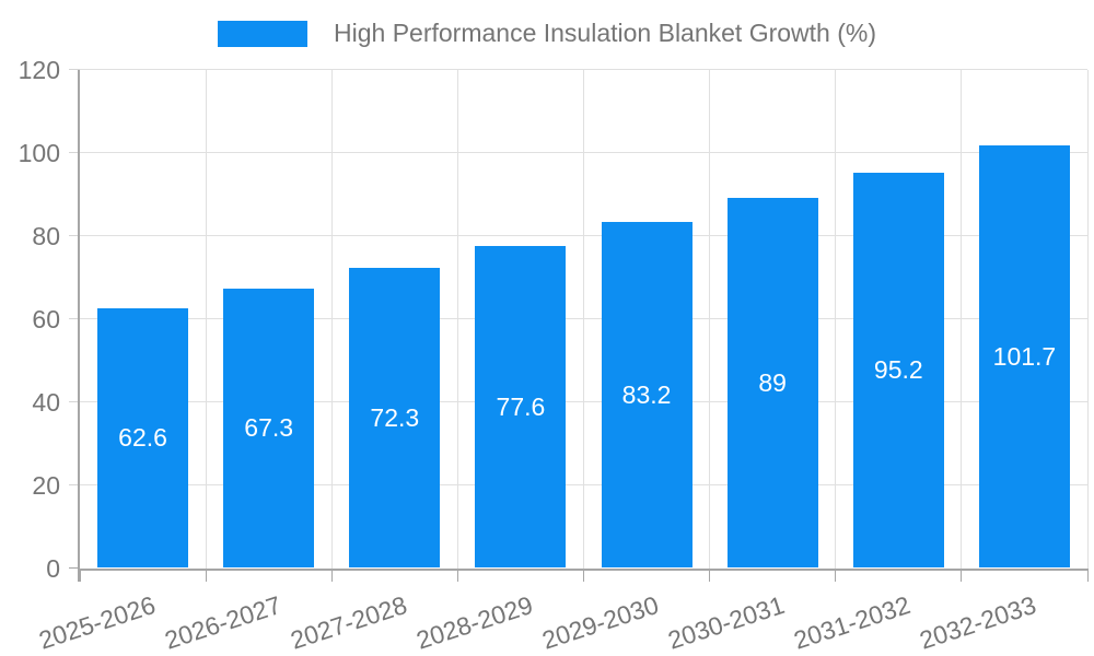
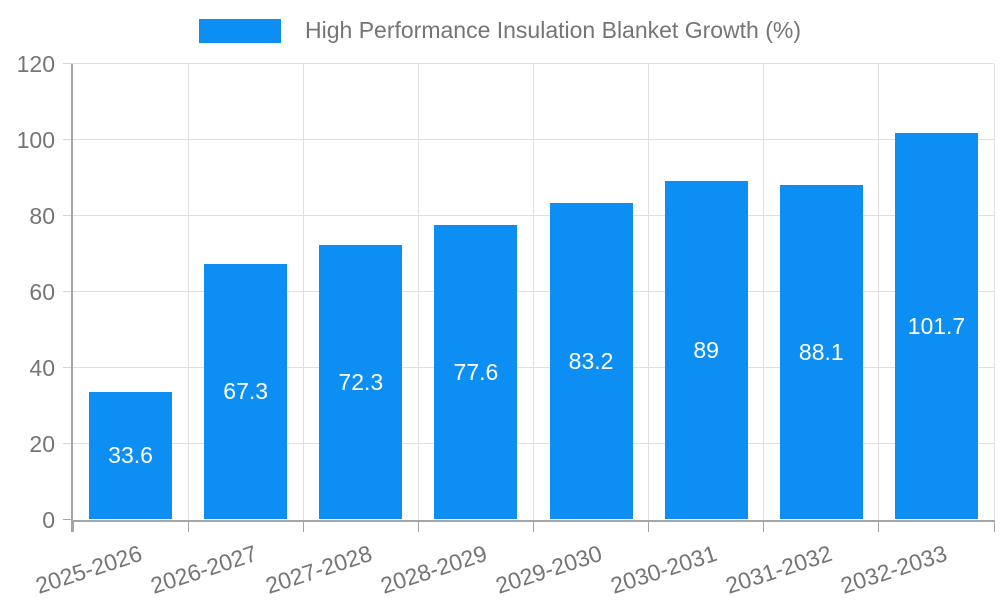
2025-2026: 62.6 -> 33.6
2031-2032: 95.2 -> 88.1
